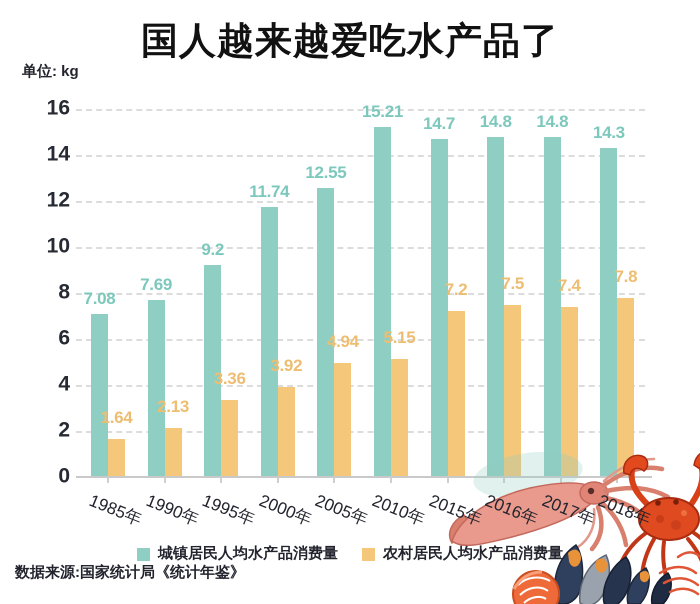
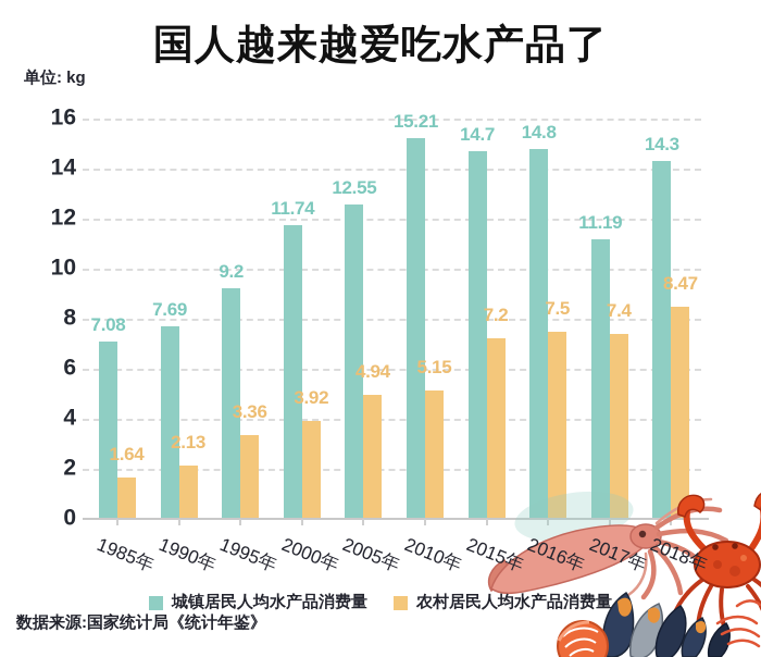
城镇居民人均水产品消费量/2017年: 14.8 -> 11.19
农村居民人均水产品消费量/2018年: 7.8 -> 8.47
